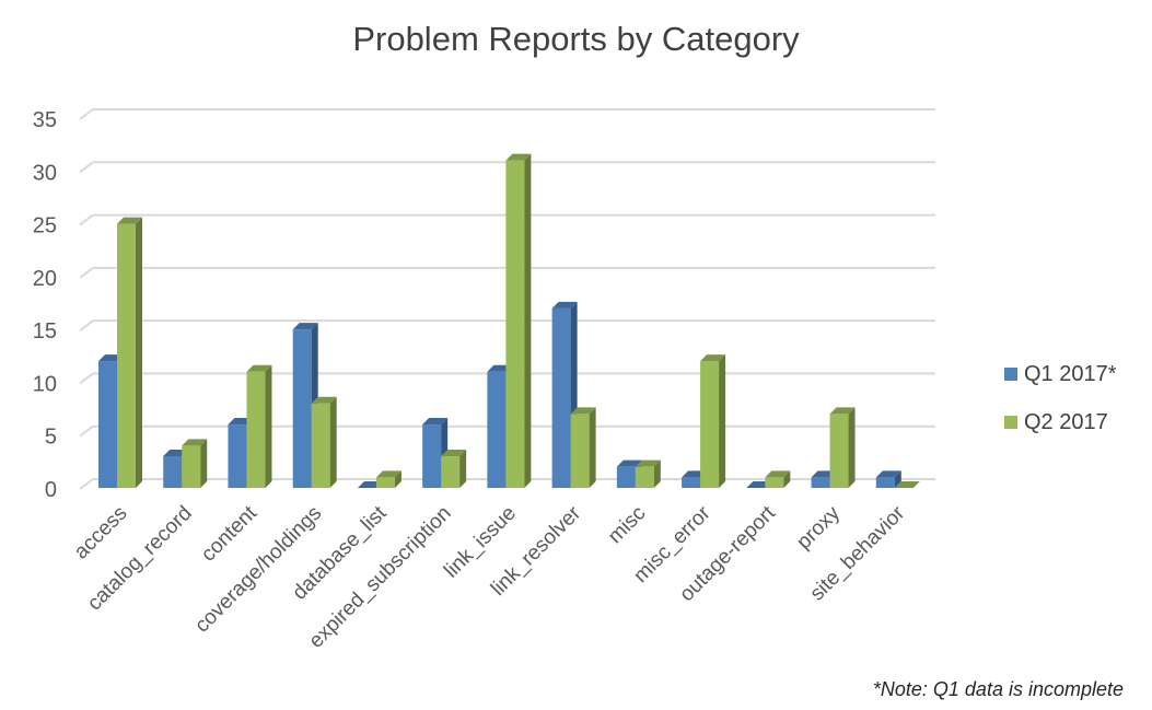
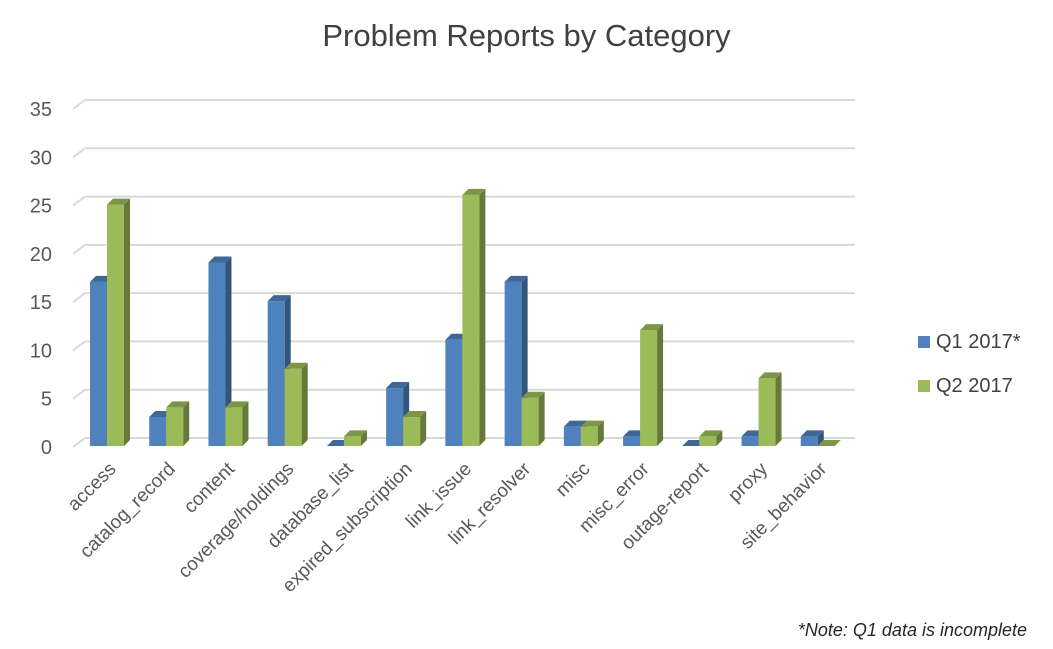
Q1 2017*/access: 12 -> 17
Q1 2017*/content: 6 -> 19
Q2 2017/content: 11 -> 4
Q2 2017/link_issue: 31 -> 26
Q2 2017/link_resolver: 7 -> 5
